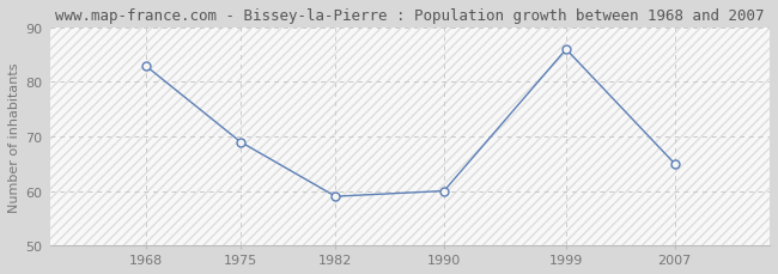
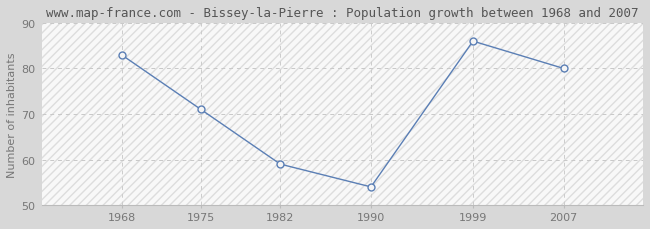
1975: 69 -> 71
1990: 60 -> 54
2007: 65 -> 80
